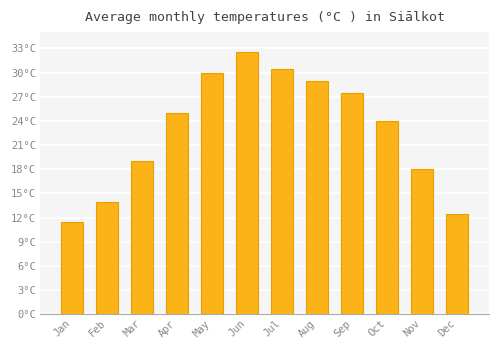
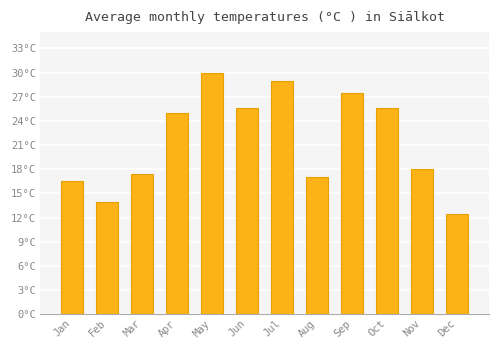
Jan: 11.5°C -> 16.6°C
Mar: 19.0°C -> 17.4°C
Jun: 32.5°C -> 25.6°C
Jul: 30.5°C -> 29.0°C
Aug: 29.0°C -> 17.0°C
Oct: 24.0°C -> 25.6°C
